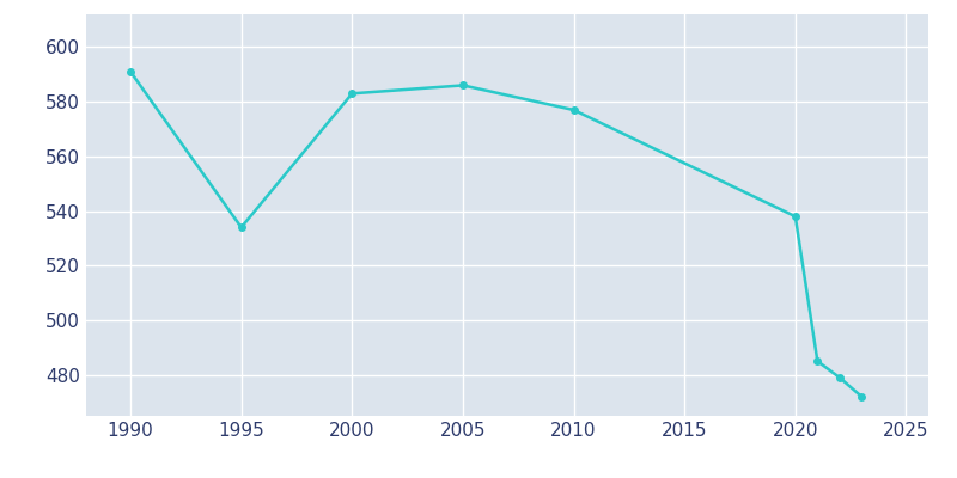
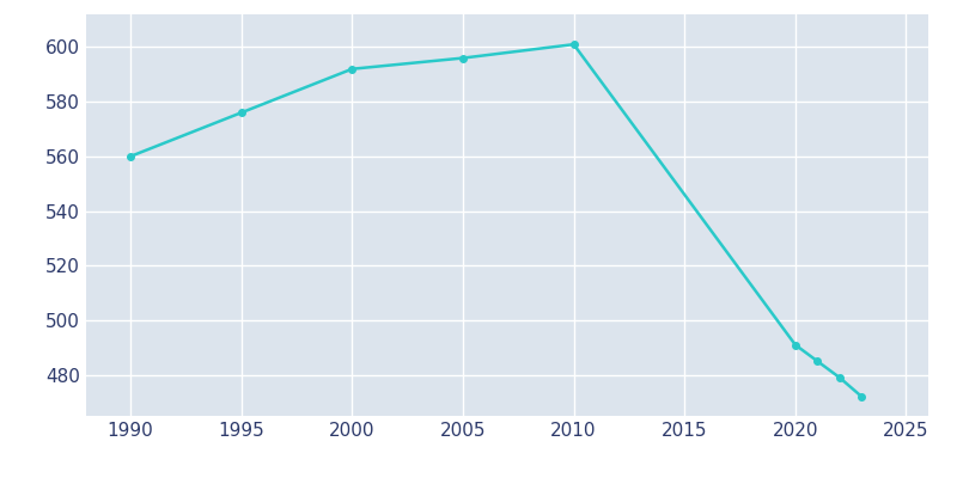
1990: 591 -> 560
1995: 534 -> 576
2000: 583 -> 592
2005: 586 -> 596
2010: 577 -> 601
2020: 538 -> 491
